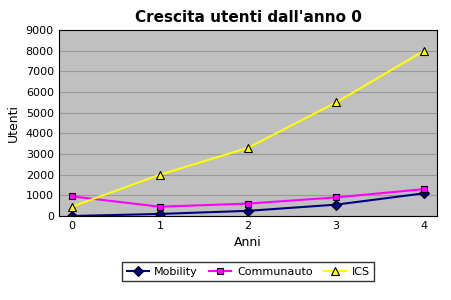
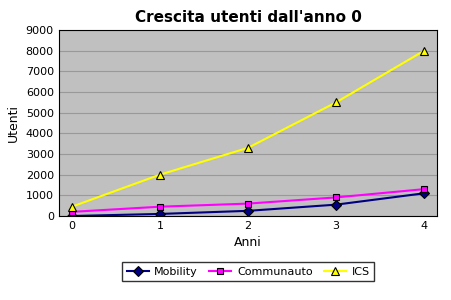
Communauto/0: 950 -> 200
